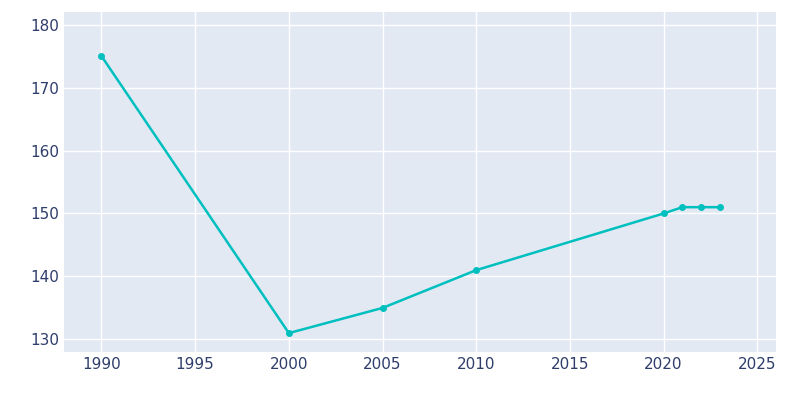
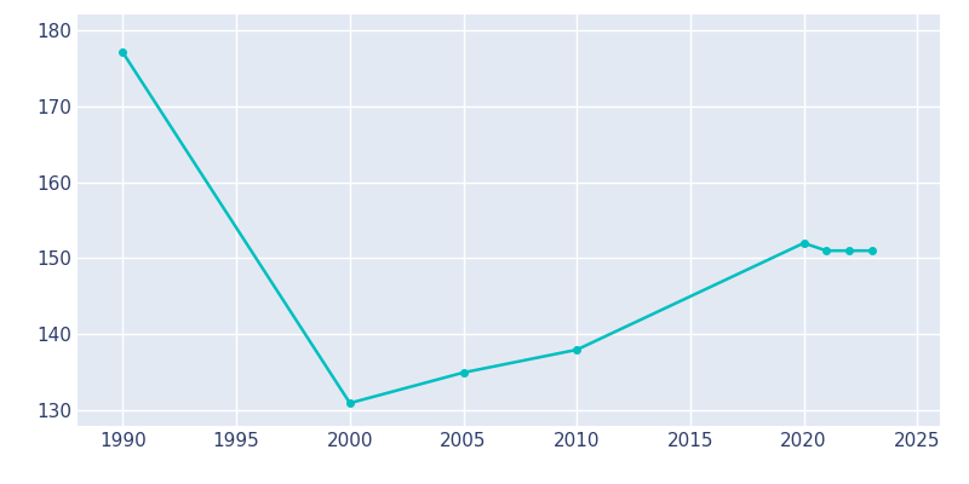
1990: 175 -> 177
2010: 141 -> 138
2020: 150 -> 152
